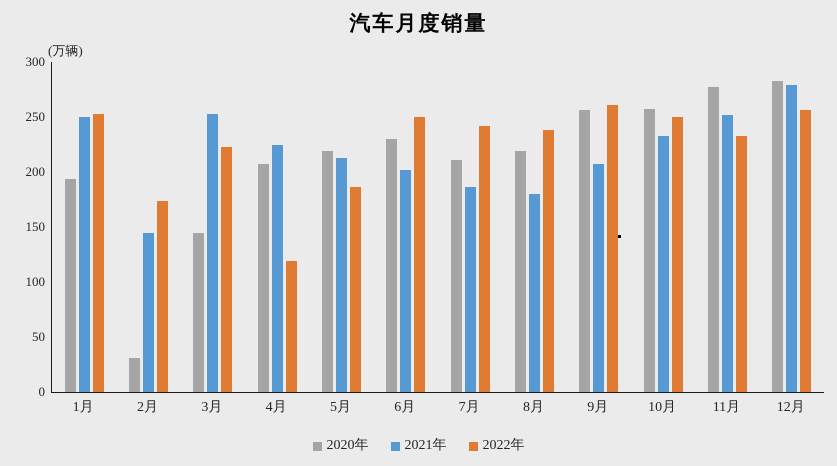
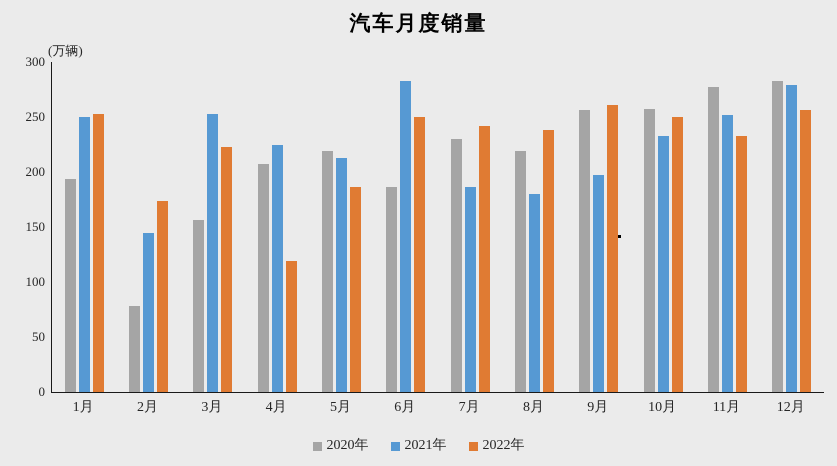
2020年/2月: 31 -> 78
2020年/3月: 145 -> 156
2020年/6月: 230 -> 186
2021年/6月: 202 -> 283
2020年/7月: 211 -> 230
2021年/9月: 207 -> 197
